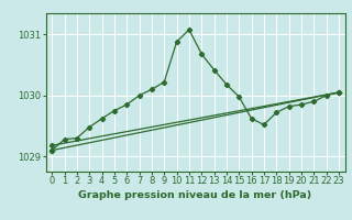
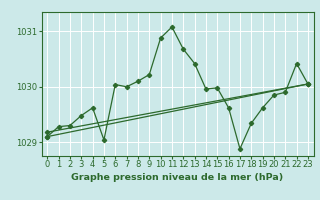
5: 1029.75 -> 1029.04
6: 1029.85 -> 1030.04
14: 1030.18 -> 1029.96
17: 1029.52 -> 1028.88
18: 1029.72 -> 1029.34
19: 1029.82 -> 1029.62
22: 1030.00 -> 1030.42
